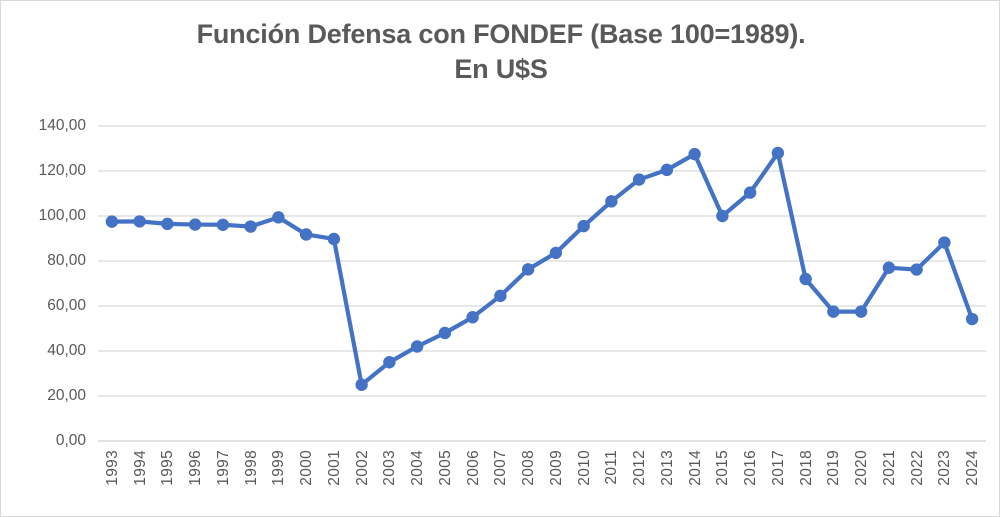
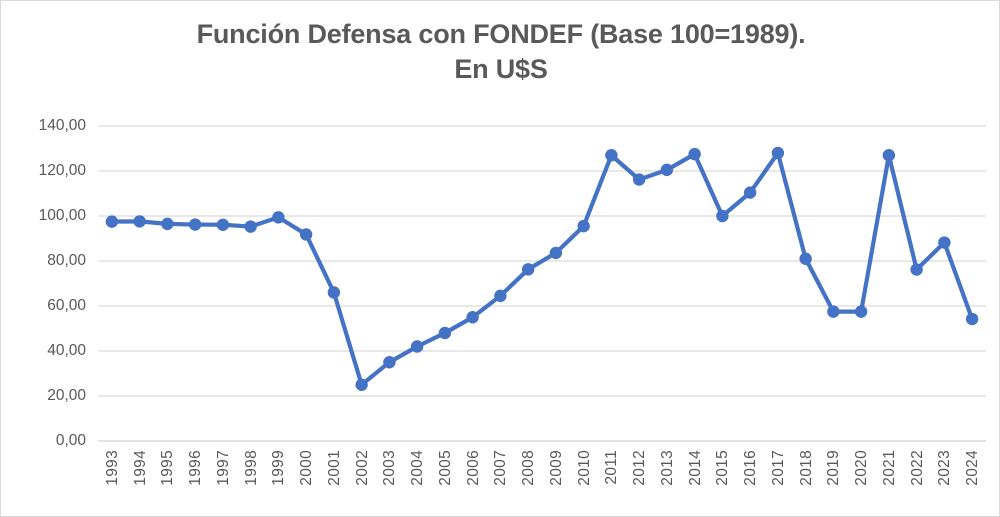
2001: 90 -> 66
2011: 106 -> 127
2018: 72 -> 81
2021: 77 -> 127
